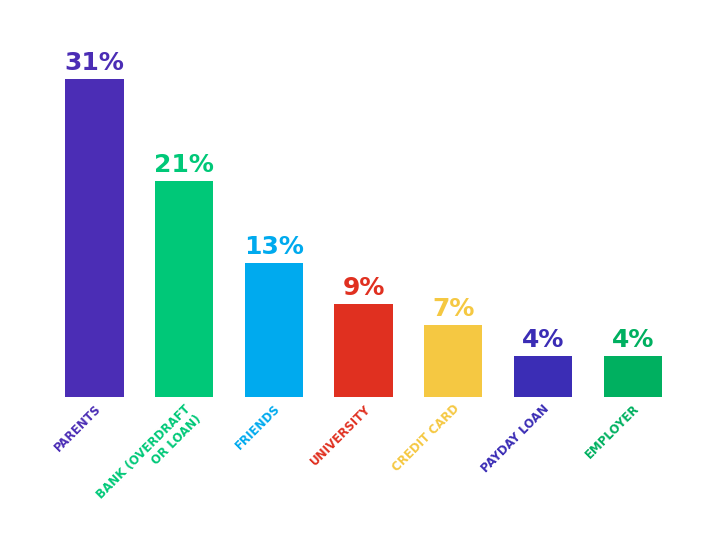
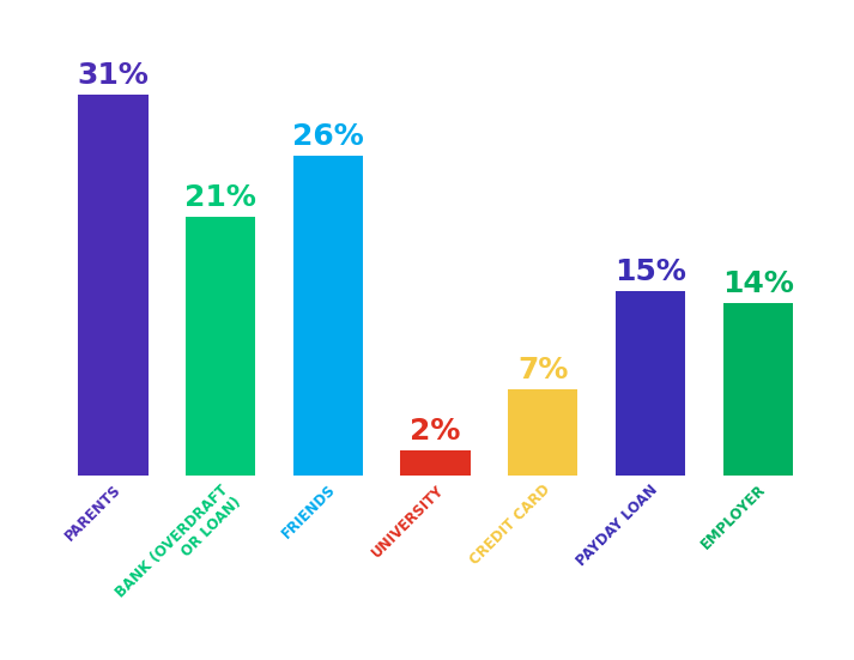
FRIENDS: 13% -> 26%
UNIVERSITY: 9% -> 2%
PAYDAY LOAN: 4% -> 15%
EMPLOYER: 4% -> 14%
